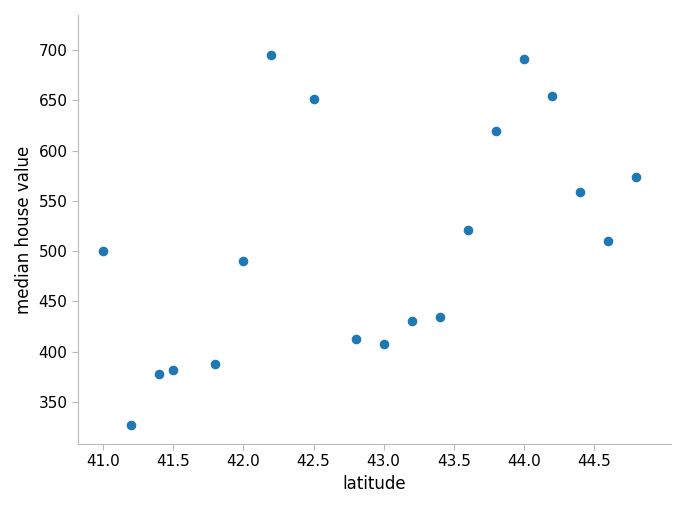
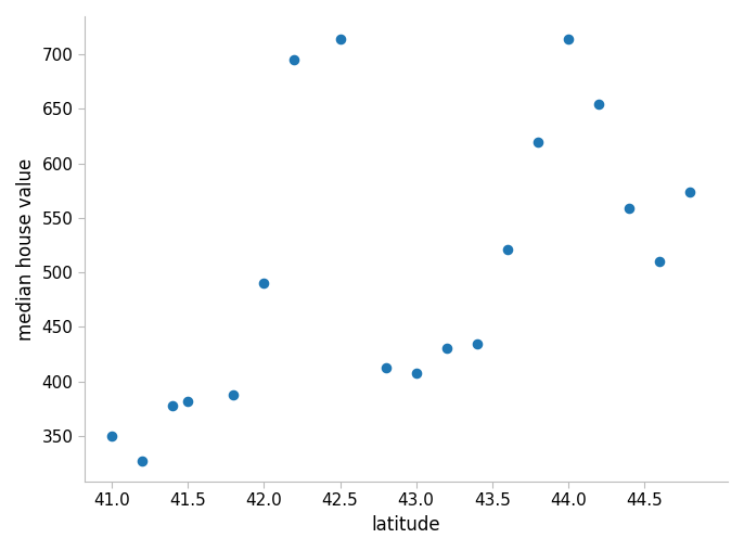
41.0: 500 -> 350
42.5: 651 -> 714
44.0: 691 -> 714
